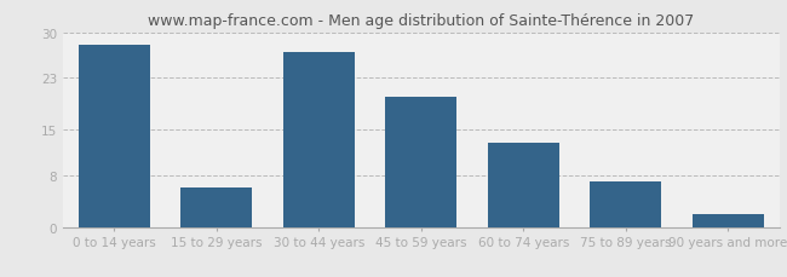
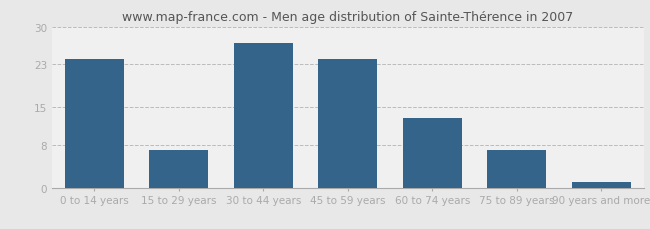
0 to 14 years: 28 -> 24
15 to 29 years: 6 -> 7
45 to 59 years: 20 -> 24
90 years and more: 2 -> 1
